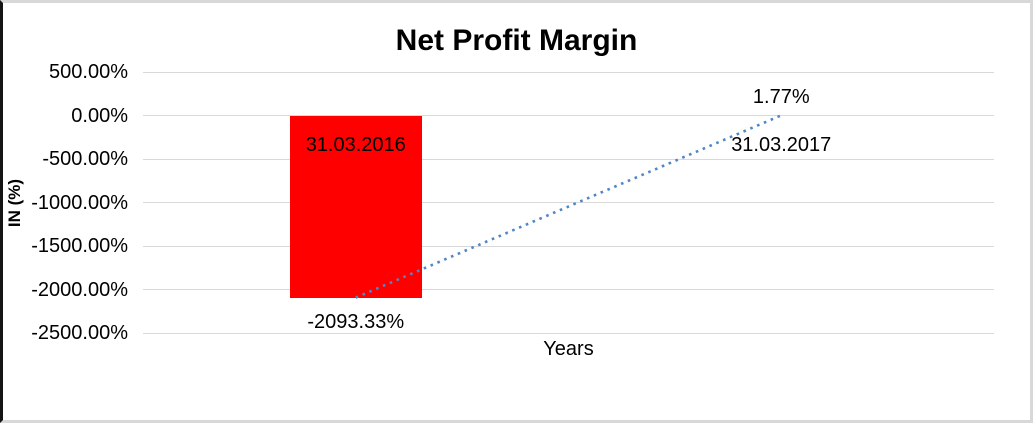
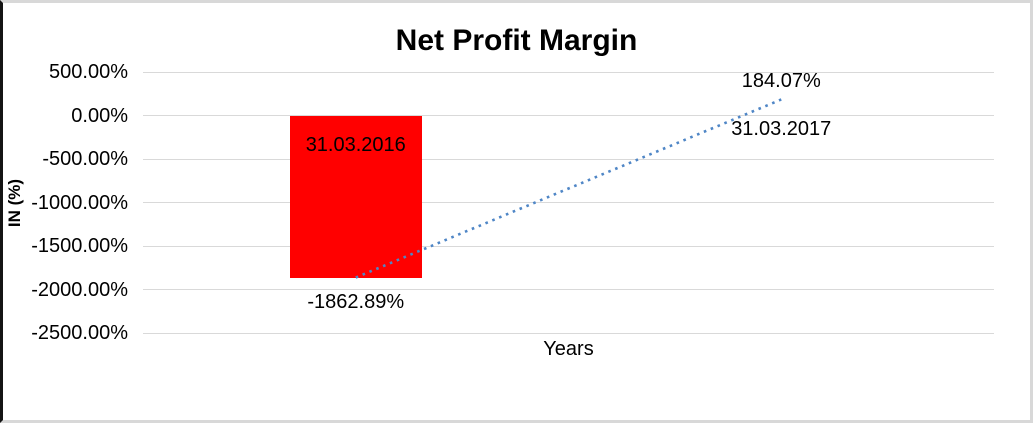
31.03.2016: -2093.33% -> -1862.89%
31.03.2017: 1.77% -> 184.07%
